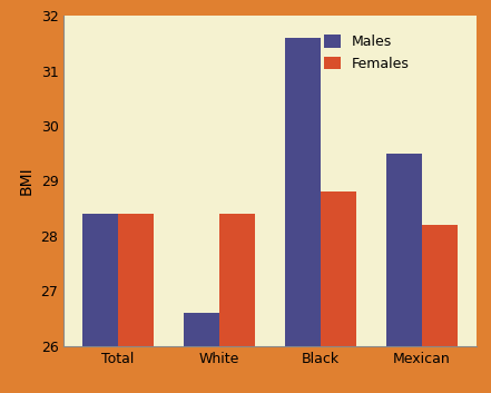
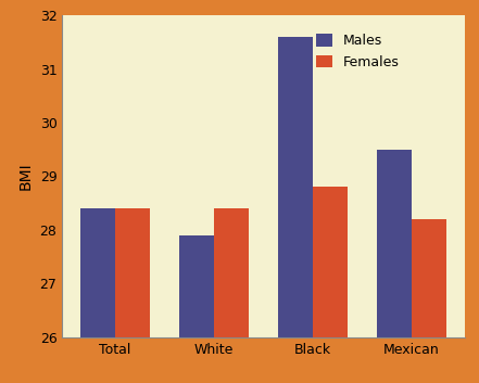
Males/White: 26.6 -> 27.9
